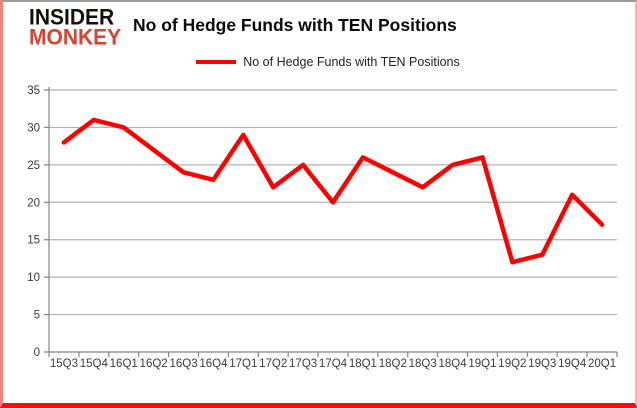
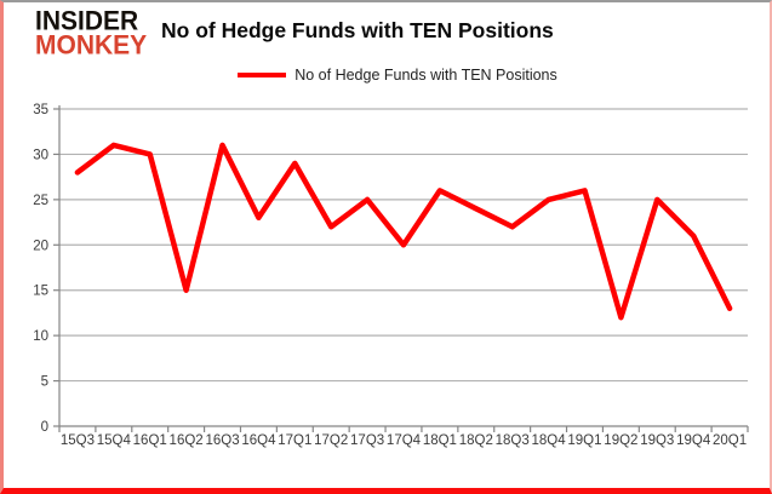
16Q2: 27 -> 15
16Q3: 24 -> 31
19Q3: 13 -> 25
20Q1: 17 -> 13
